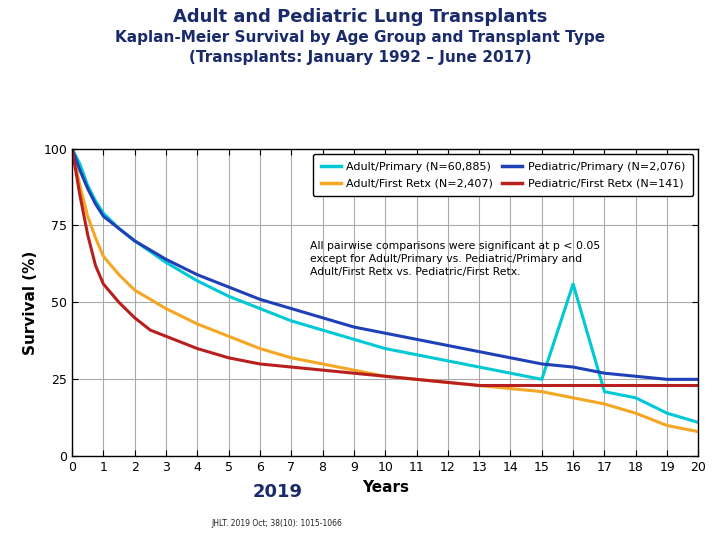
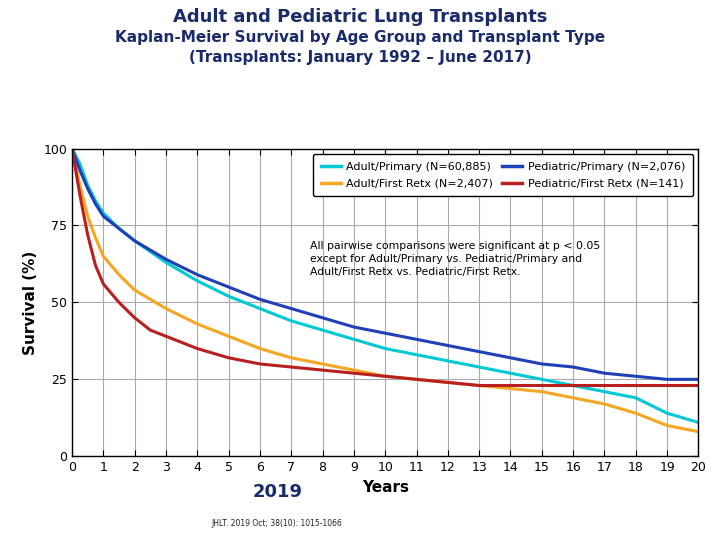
Adult/Primary (N=60,885)/16: 56 -> 23
